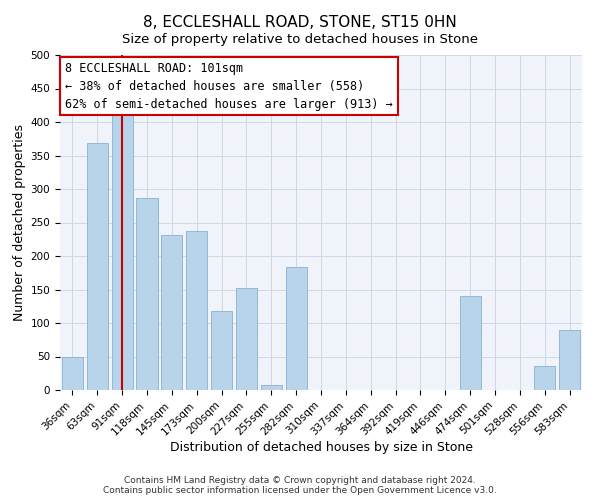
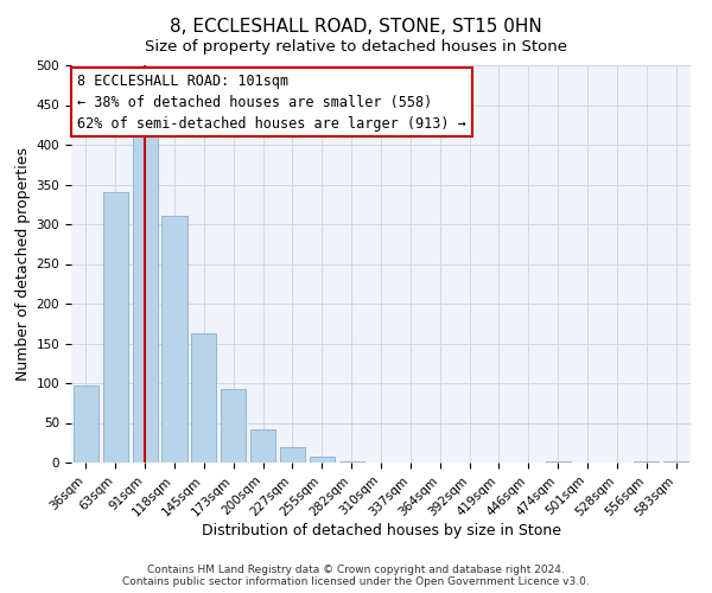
36sqm: 50 -> 97
63sqm: 368 -> 341
118sqm: 286 -> 311
145sqm: 232 -> 163
173sqm: 238 -> 93
200sqm: 118 -> 42
227sqm: 152 -> 19
282sqm: 184 -> 2
474sqm: 140 -> 2
556sqm: 36 -> 2
583sqm: 90 -> 2
